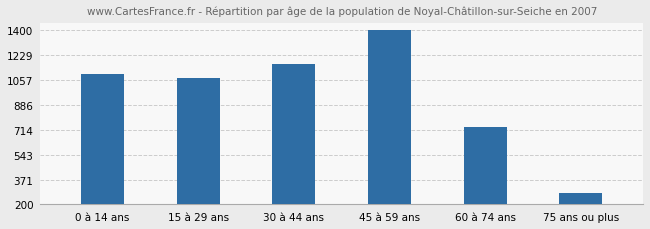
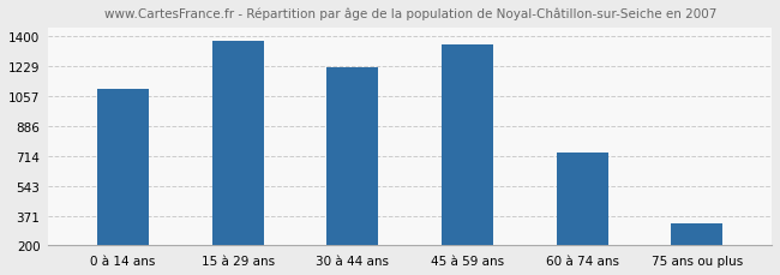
15 à 29 ans: 1070 -> 1370
30 à 44 ans: 1160 -> 1220
45 à 59 ans: 1400 -> 1350
75 ans ou plus: 280 -> 330
